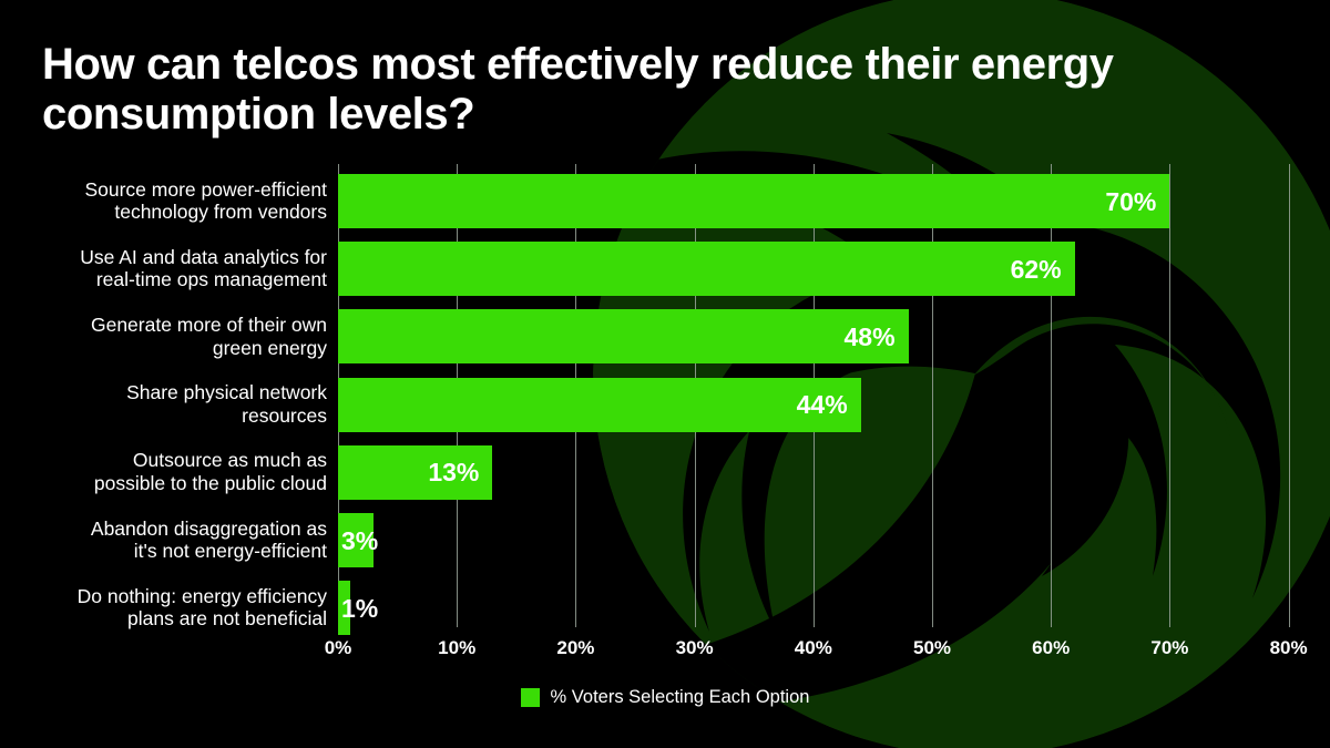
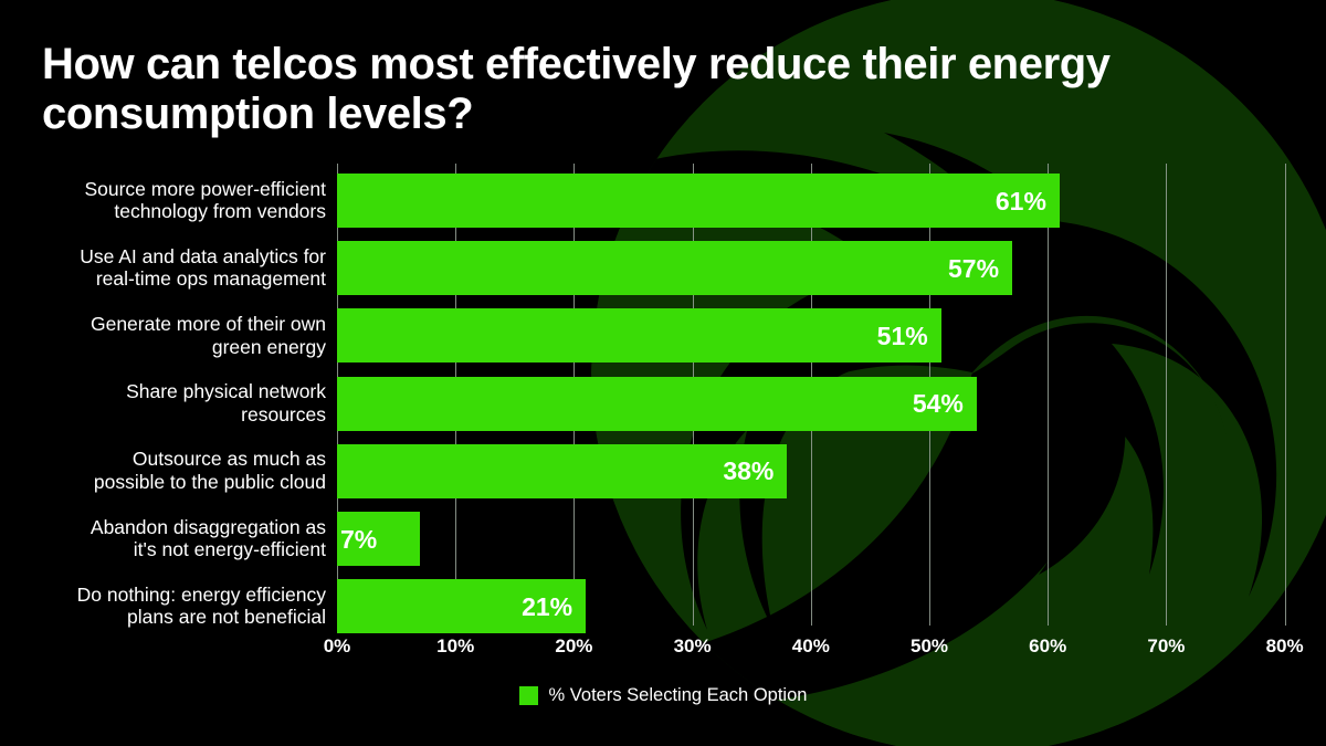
Source more power-efficient technology from vendors: 70% -> 61%
Use AI and data analytics for real-time ops management: 62% -> 57%
Generate more of their own green energy: 48% -> 51%
Share physical network resources: 44% -> 54%
Outsource as much as possible to the public cloud: 13% -> 38%
Abandon disaggregation as it's not energy-efficient: 3% -> 7%
Do nothing: energy efficiency plans are not beneficial: 1% -> 21%
